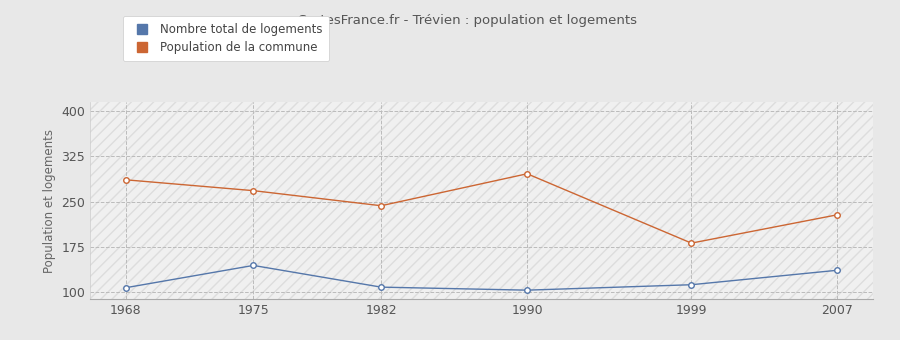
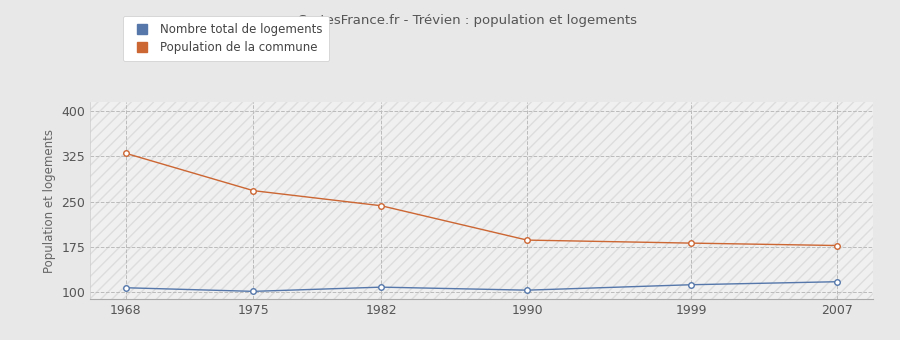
Population de la commune/1968: 286 -> 330
Nombre total de logements/1975: 144 -> 101
Population de la commune/1990: 296 -> 186
Nombre total de logements/2007: 136 -> 117
Population de la commune/2007: 228 -> 177
